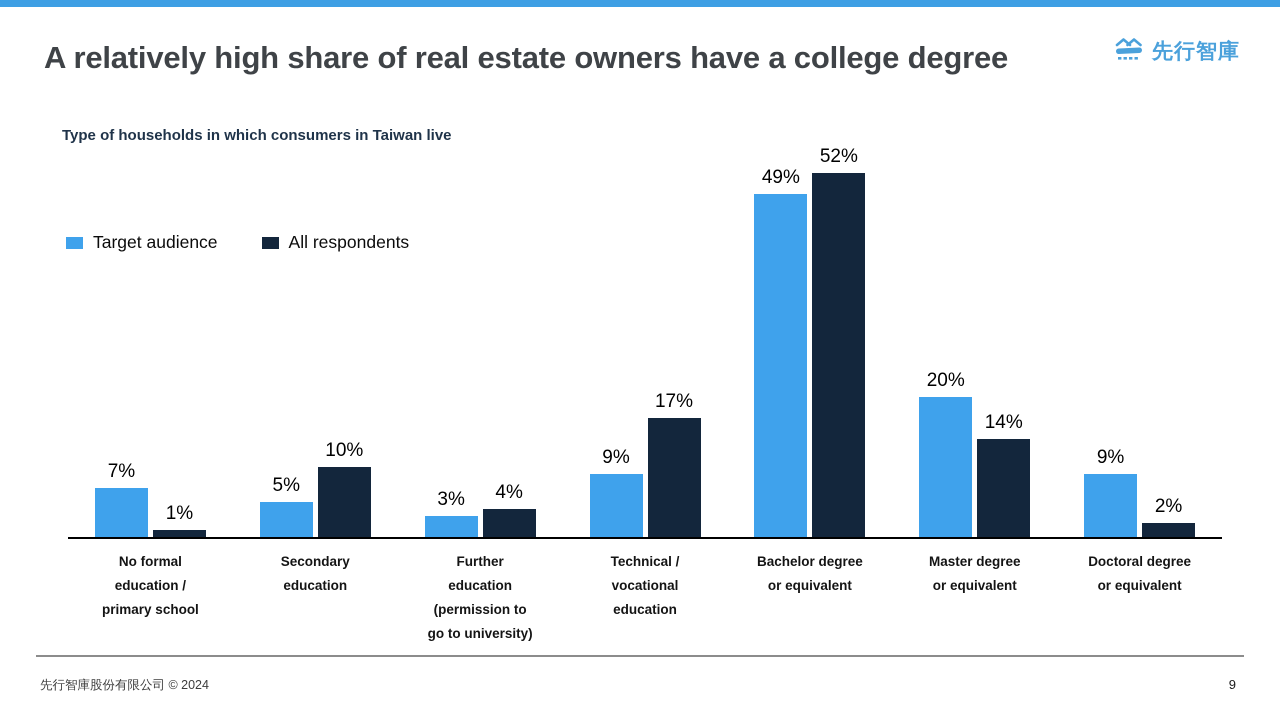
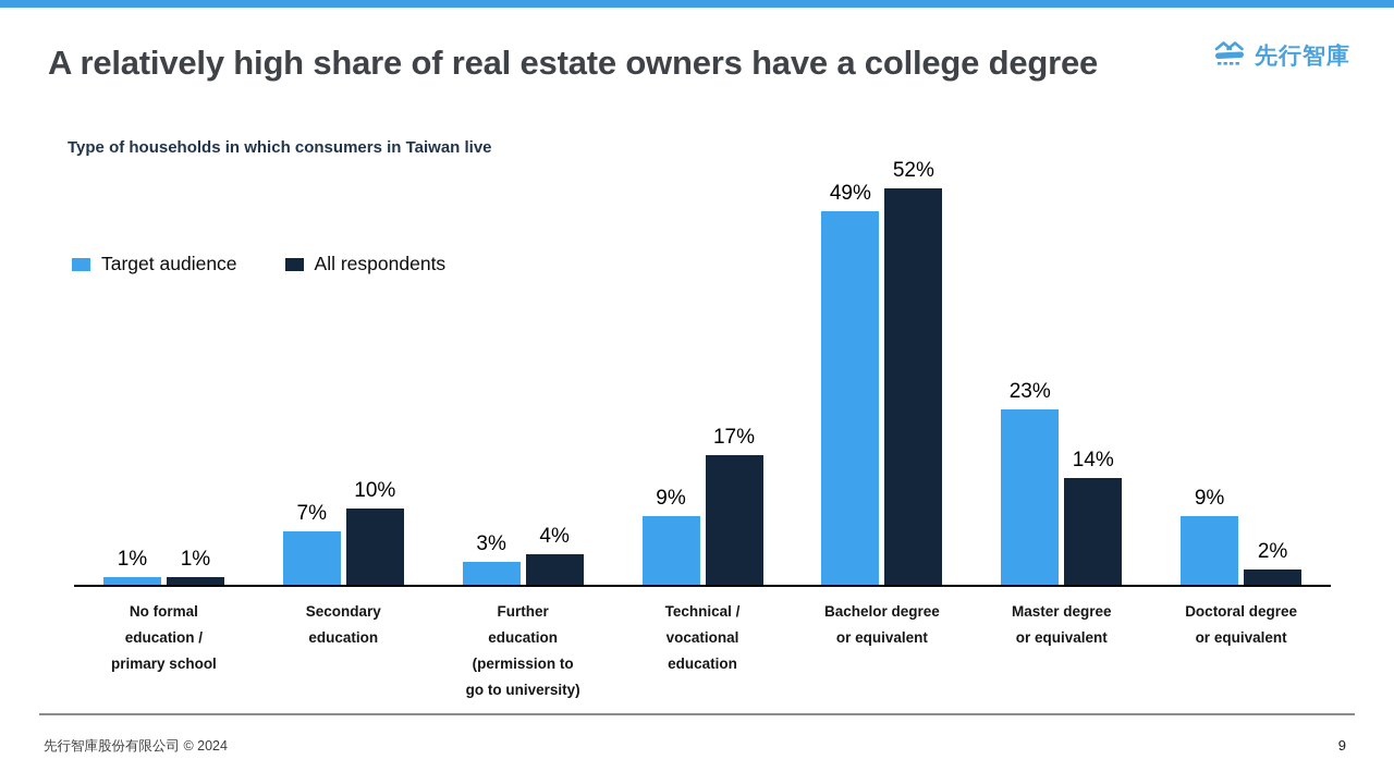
Target audience/No formal education / primary school: 7% -> 1%
Target audience/Secondary education: 5% -> 7%
Target audience/Master degree or equivalent: 20% -> 23%
